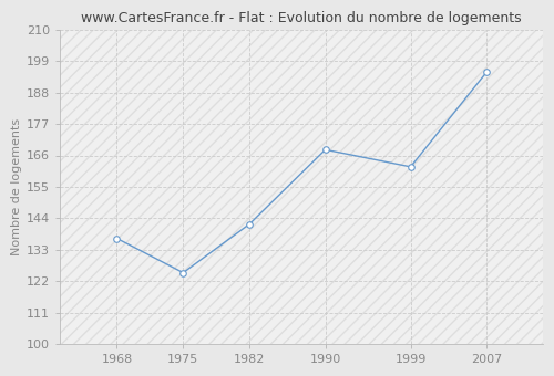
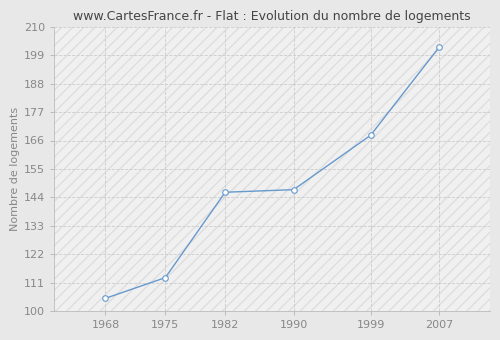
1968: 137 -> 105
1975: 125 -> 113
1982: 142 -> 146
1990: 168 -> 147
1999: 162 -> 168
2007: 195 -> 202
